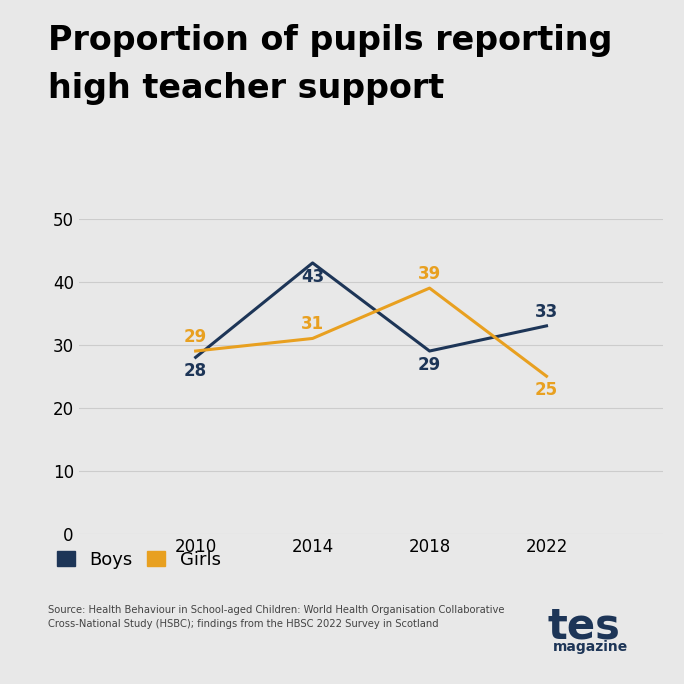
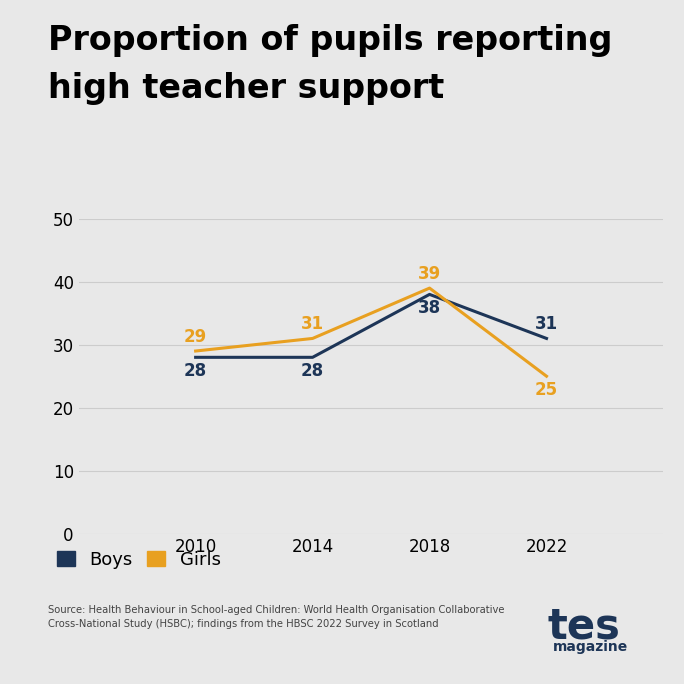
Boys/2014: 43 -> 28
Boys/2018: 29 -> 38
Boys/2022: 33 -> 31
